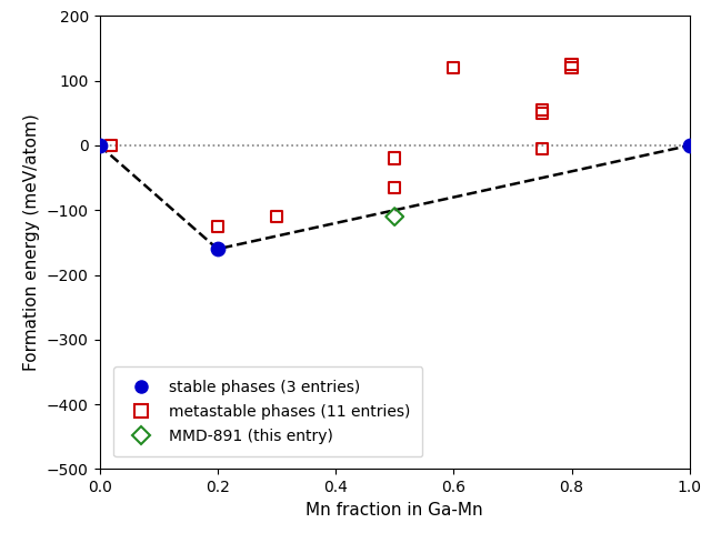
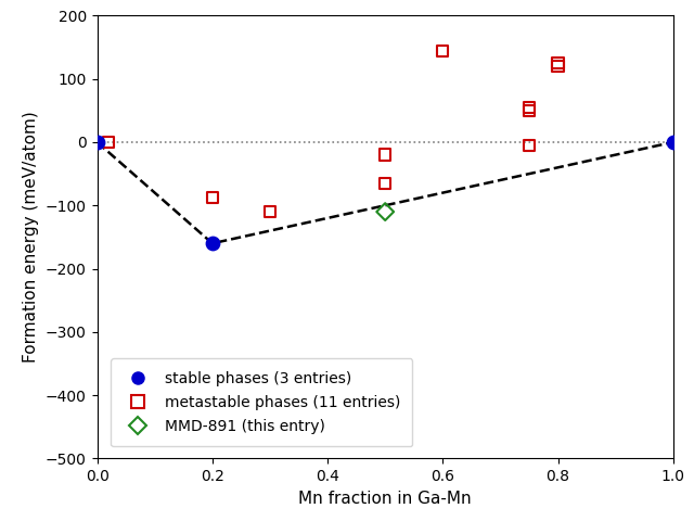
metastable phases (11 entries)/0.2: -125 -> -88
metastable phases (11 entries)/0.6: 120 -> 144
